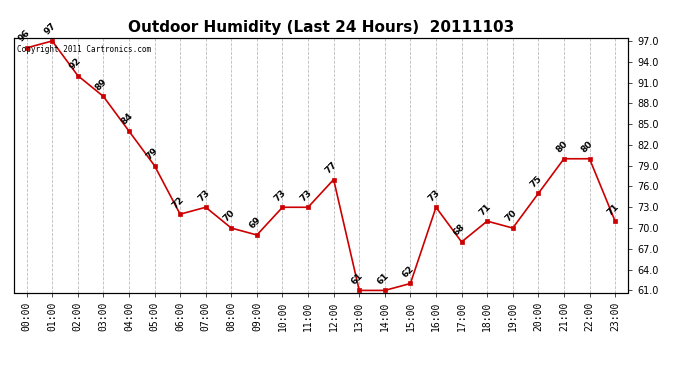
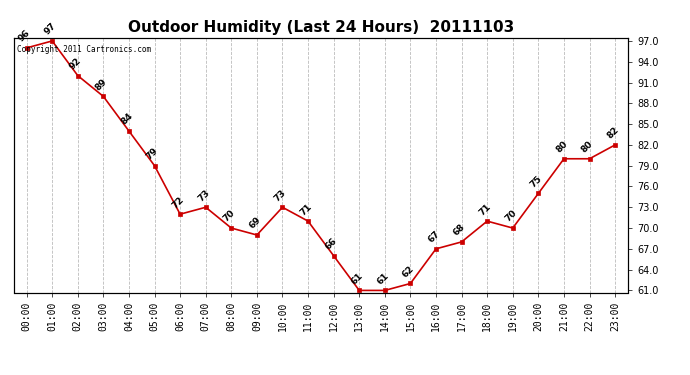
11:00: 73 -> 71
12:00: 77 -> 66
16:00: 73 -> 67
23:00: 71 -> 82
